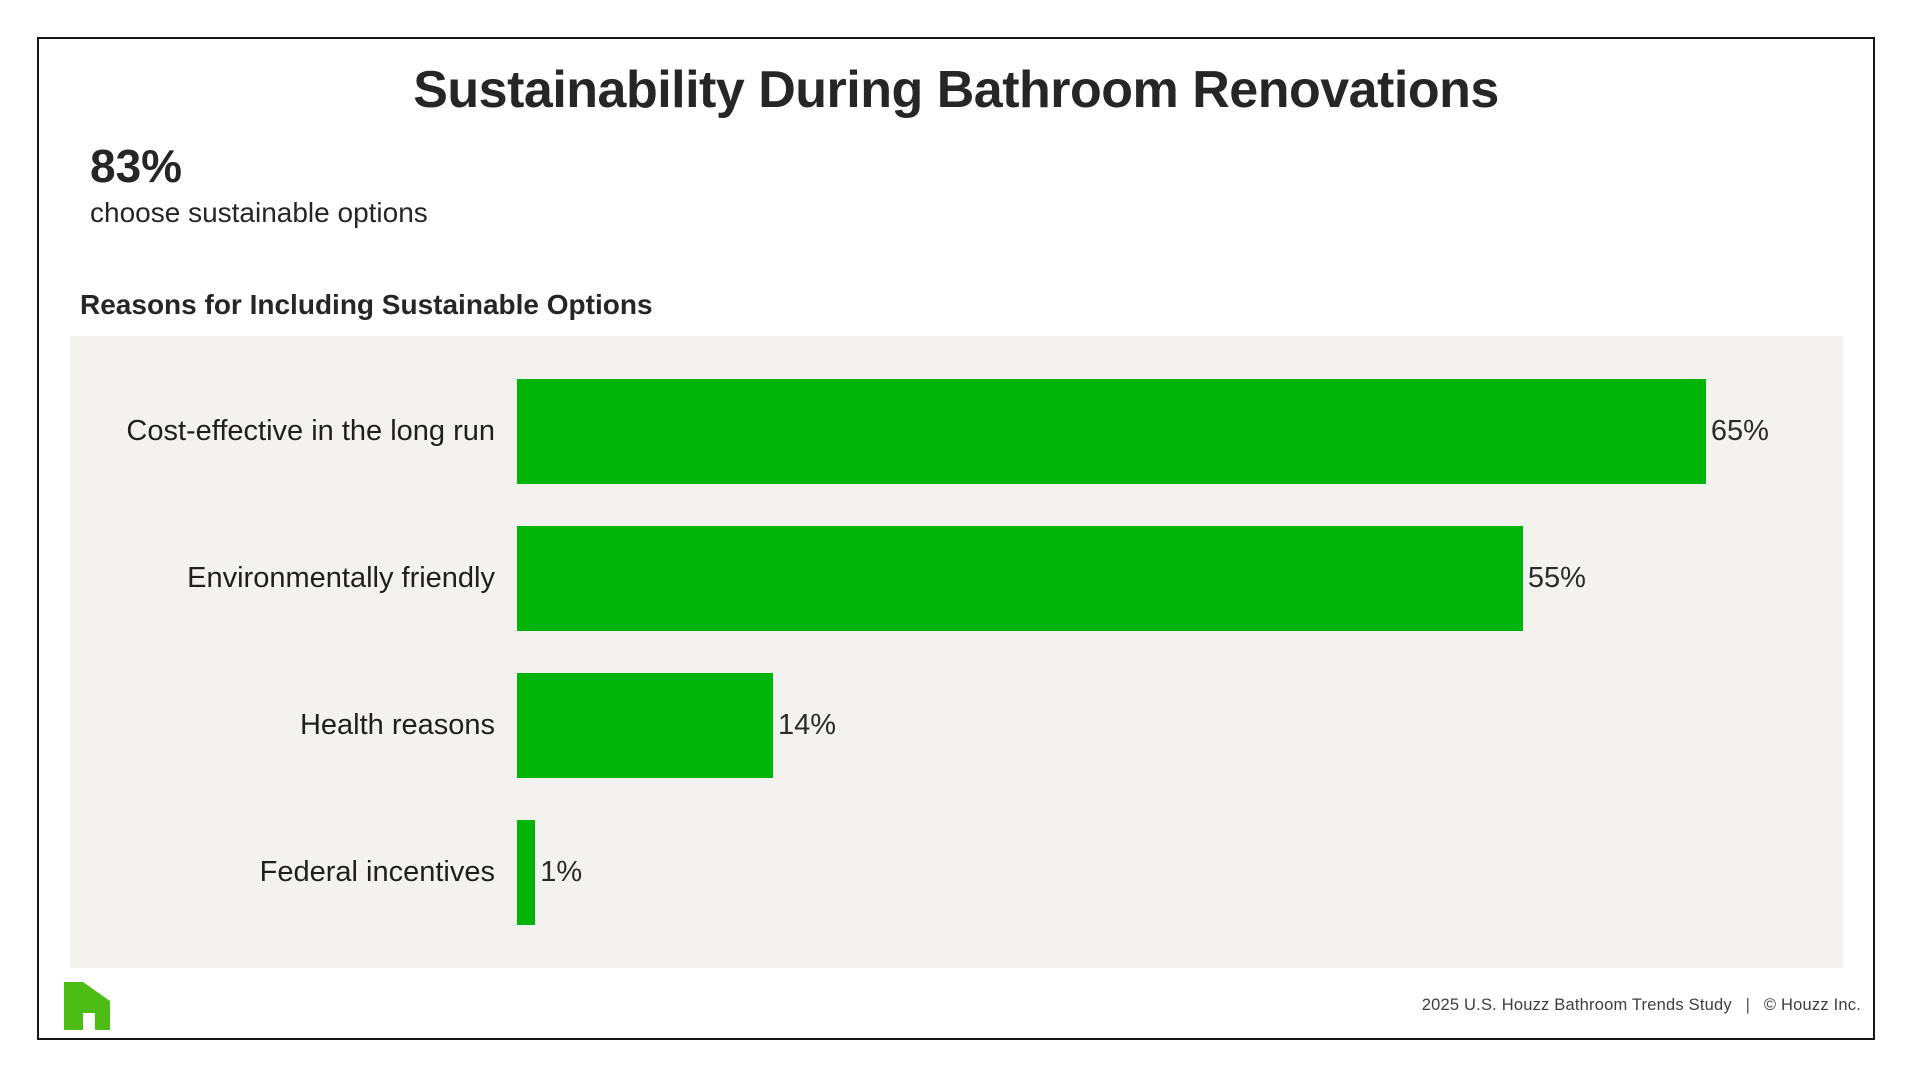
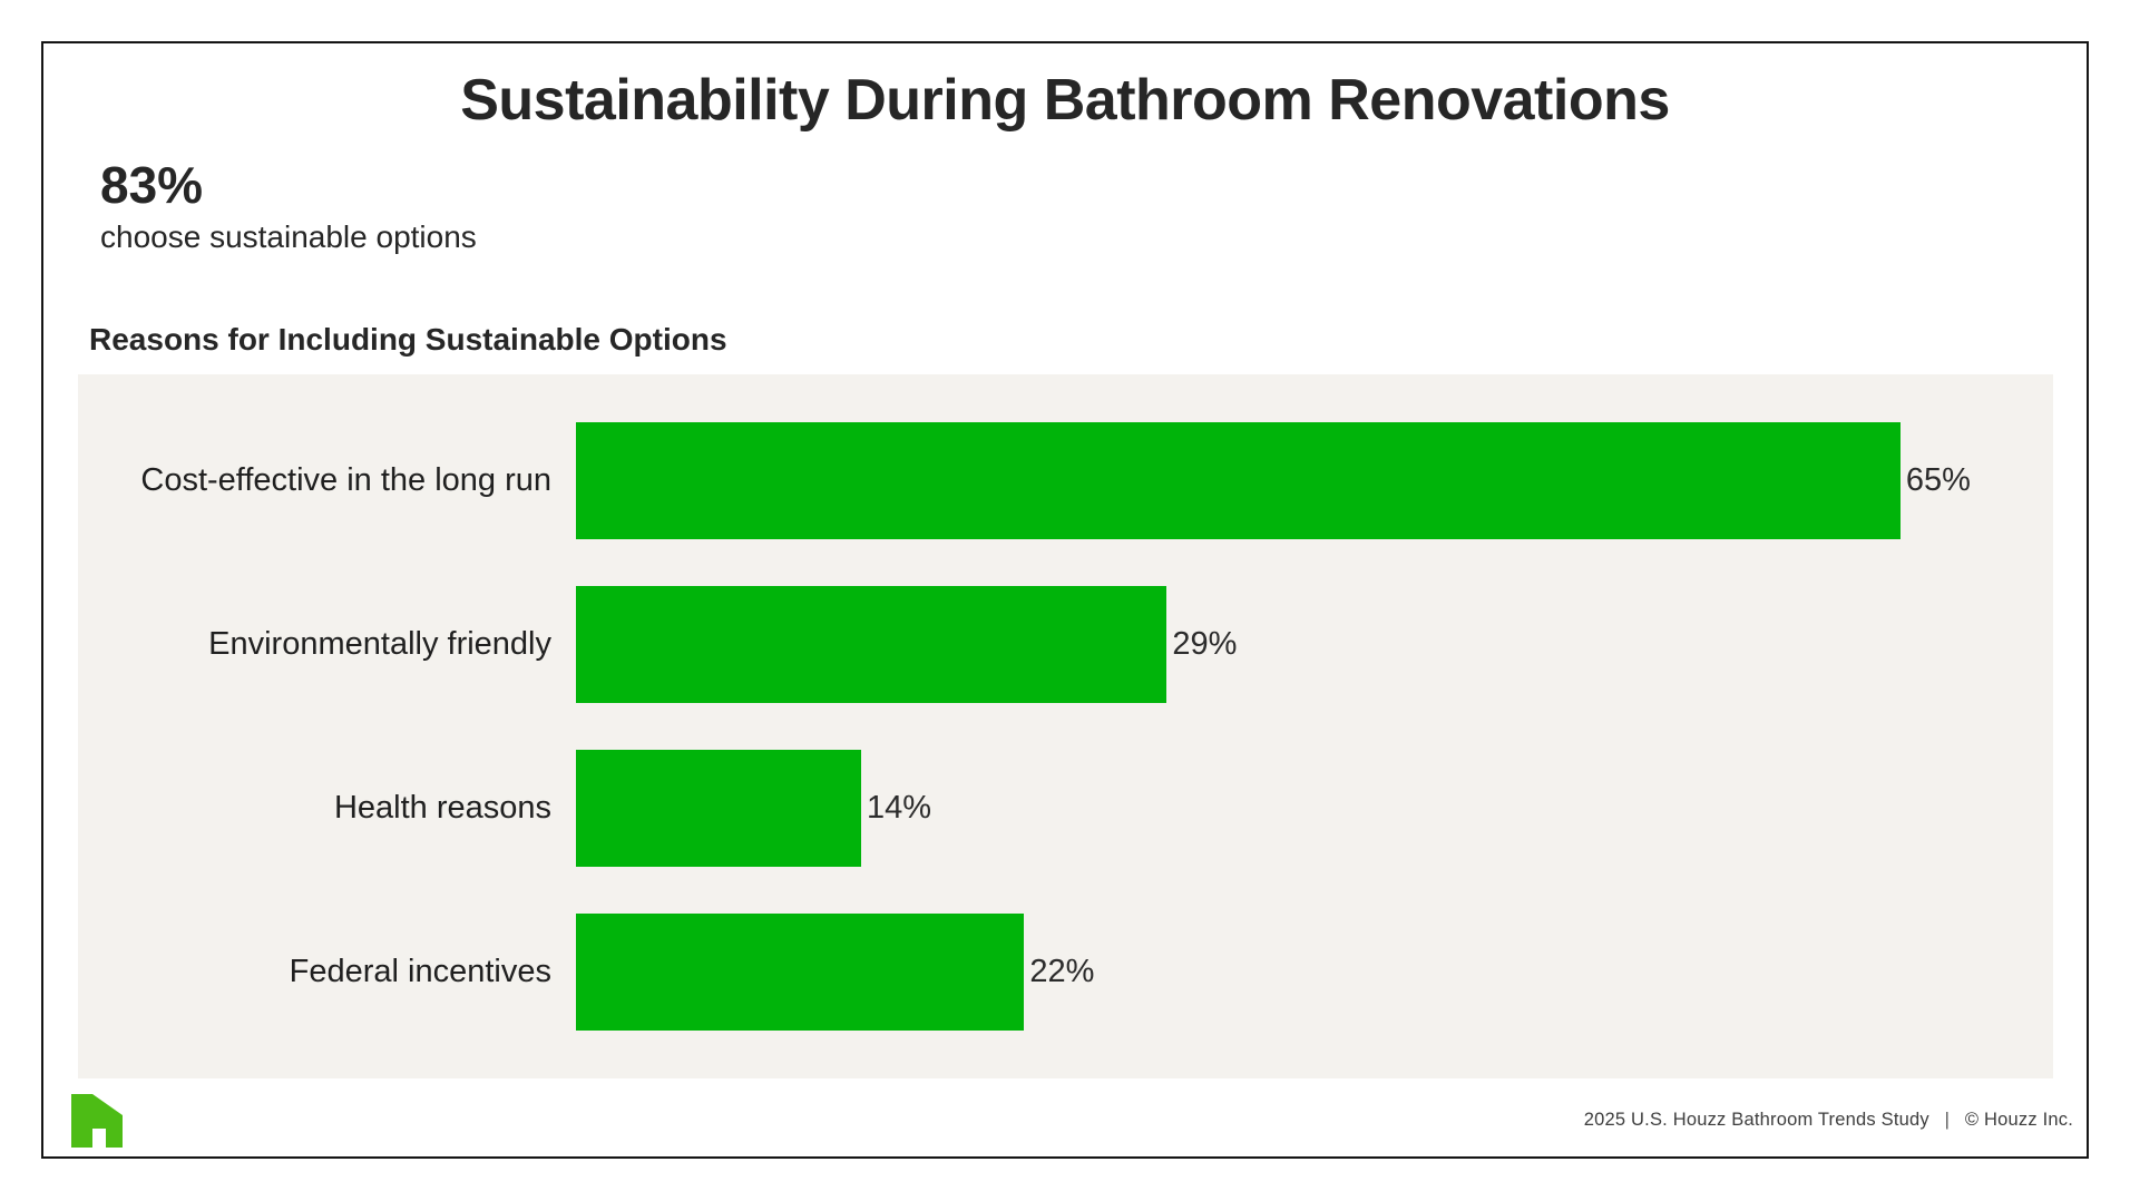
Environmentally friendly: 55% -> 29%
Federal incentives: 1% -> 22%
